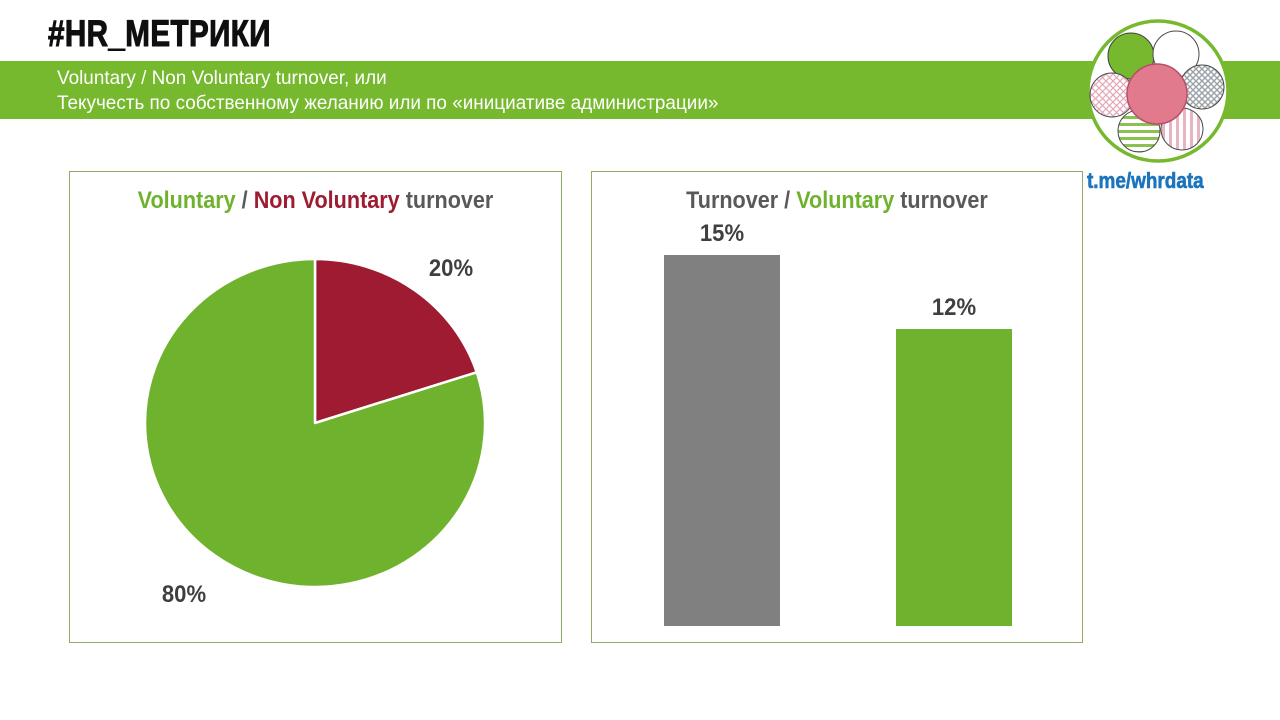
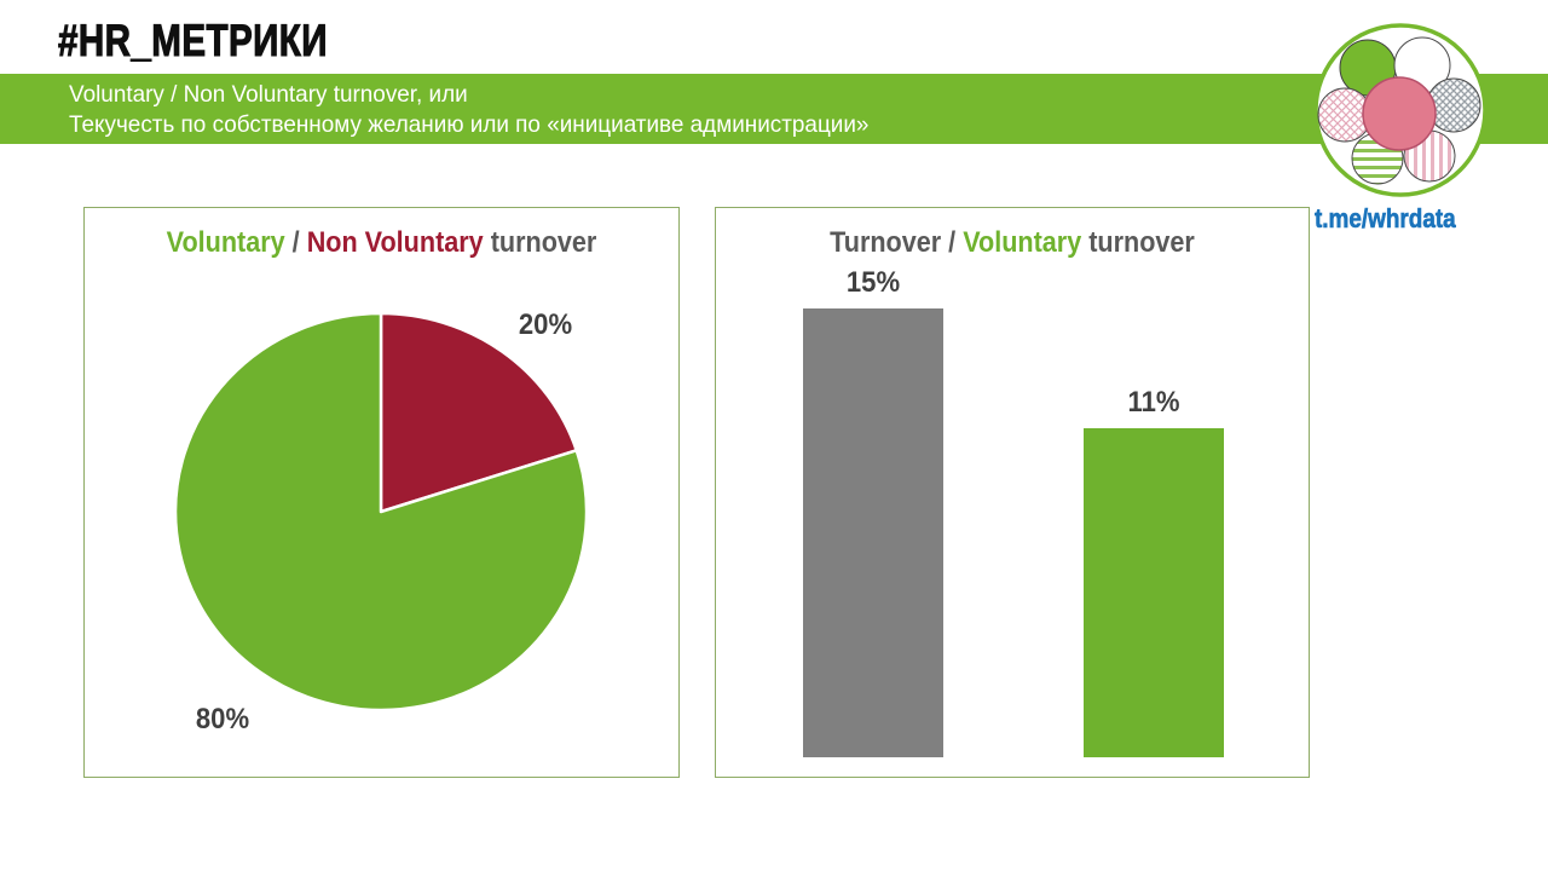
Turnover / Voluntary turnover/Voluntary turnover: 12% -> 11%
